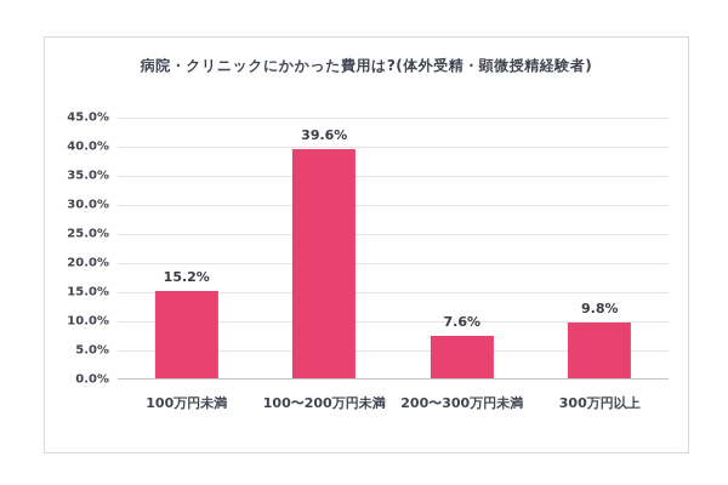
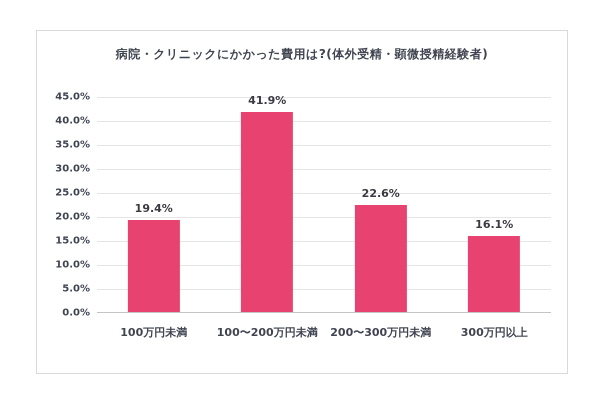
100万円未満: 15.2% -> 19.4%
100〜200万円未満: 39.6% -> 41.9%
200〜300万円未満: 7.6% -> 22.6%
300万円以上: 9.8% -> 16.1%
